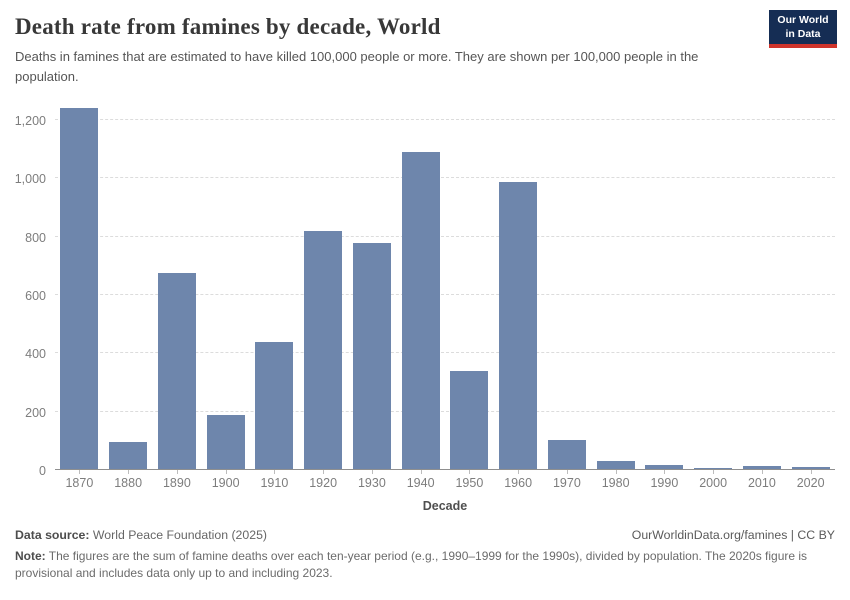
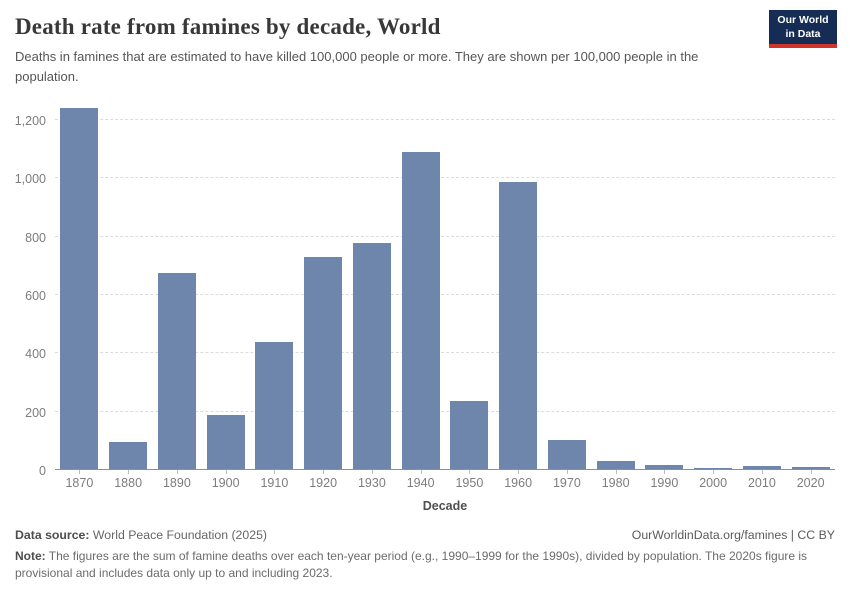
1920: 820 -> 730
1950: 340 -> 240
